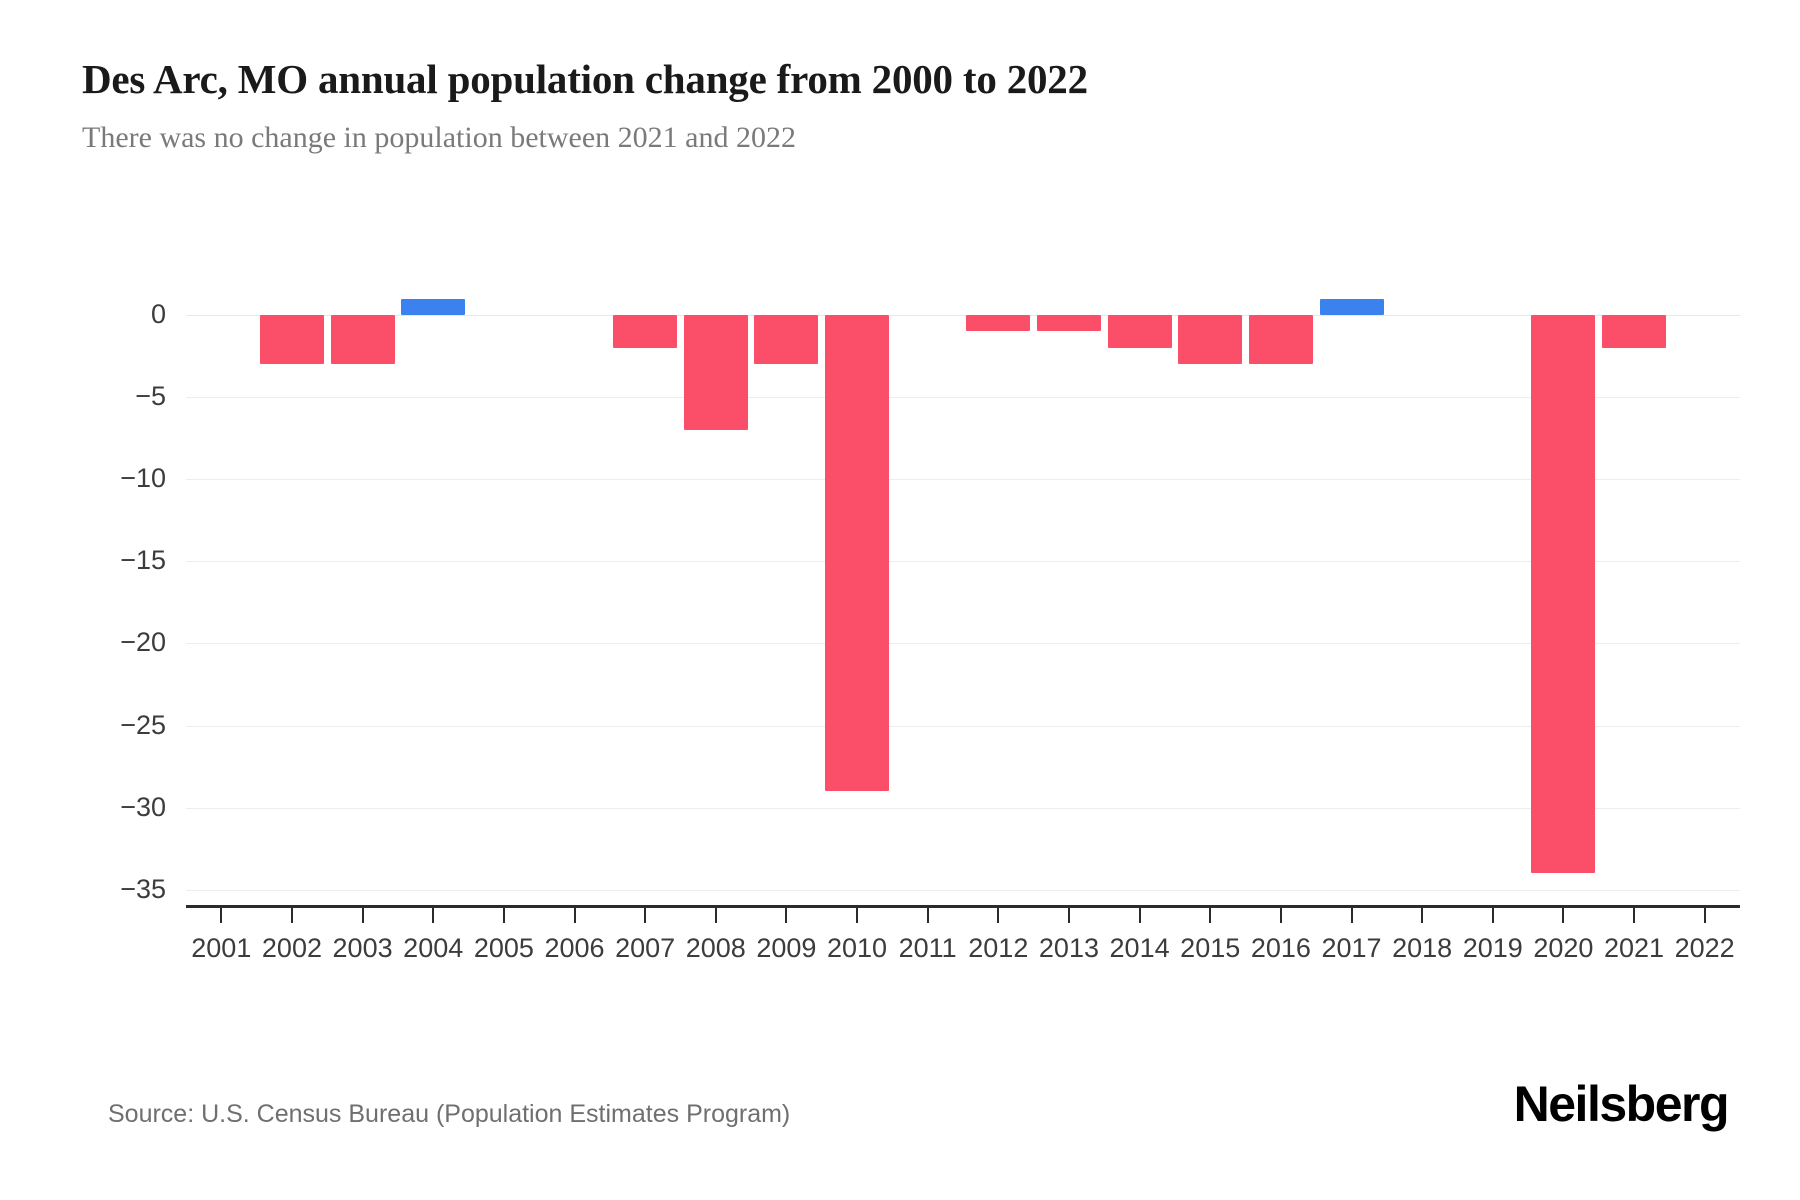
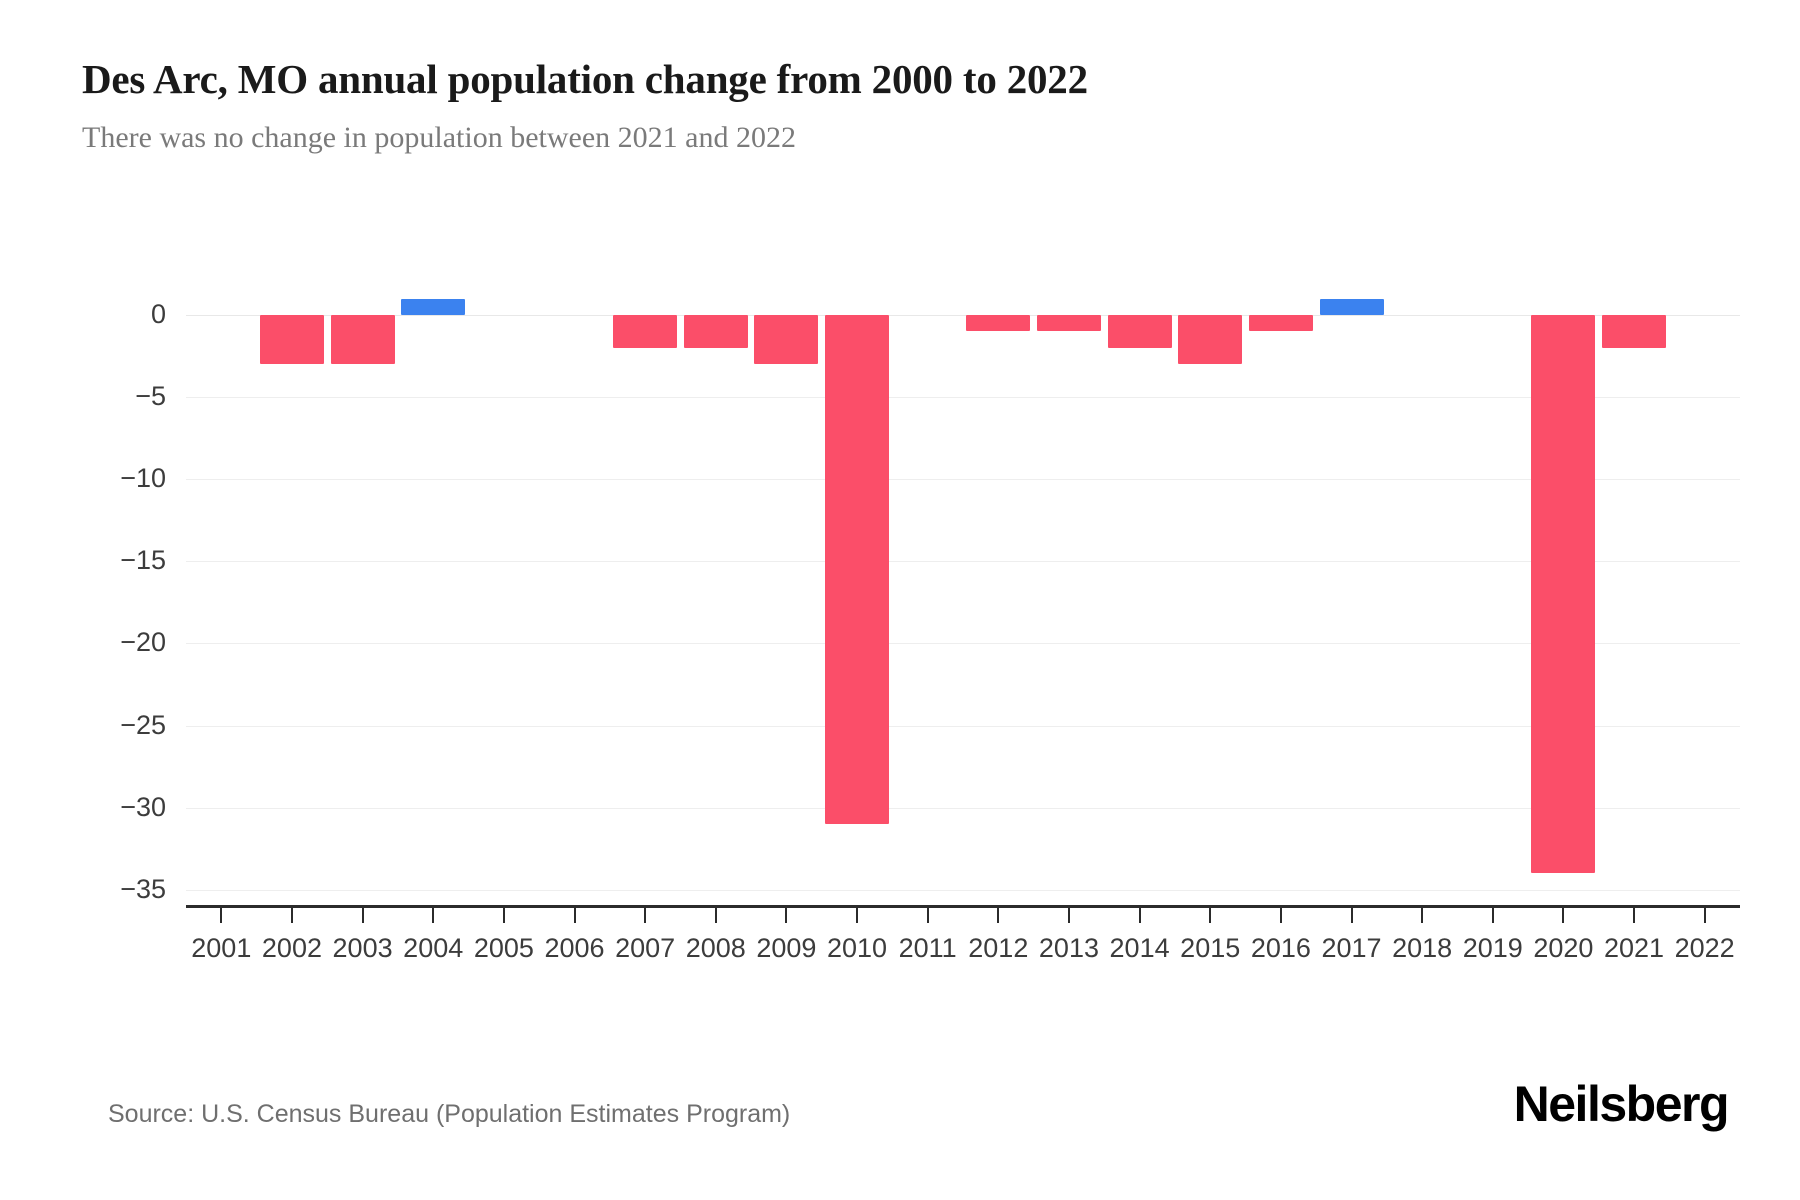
2008: -7 -> -2
2010: -29 -> -31
2016: -3 -> -1
